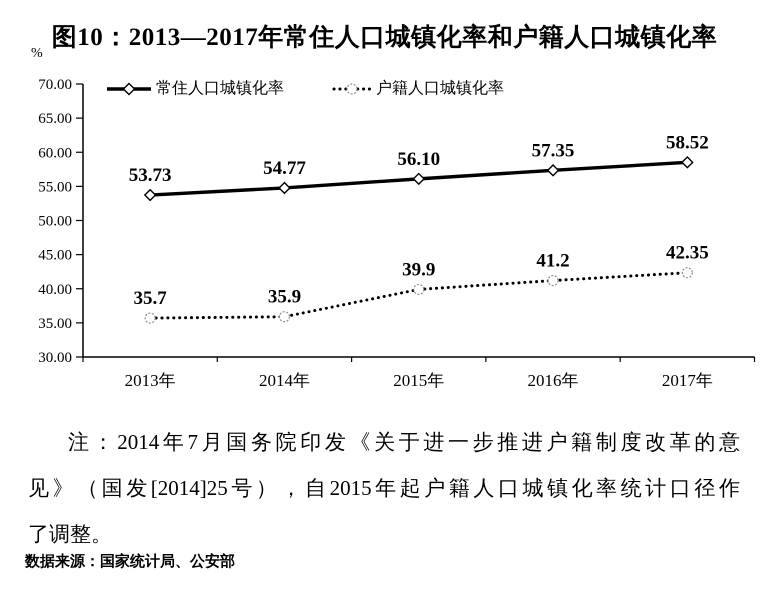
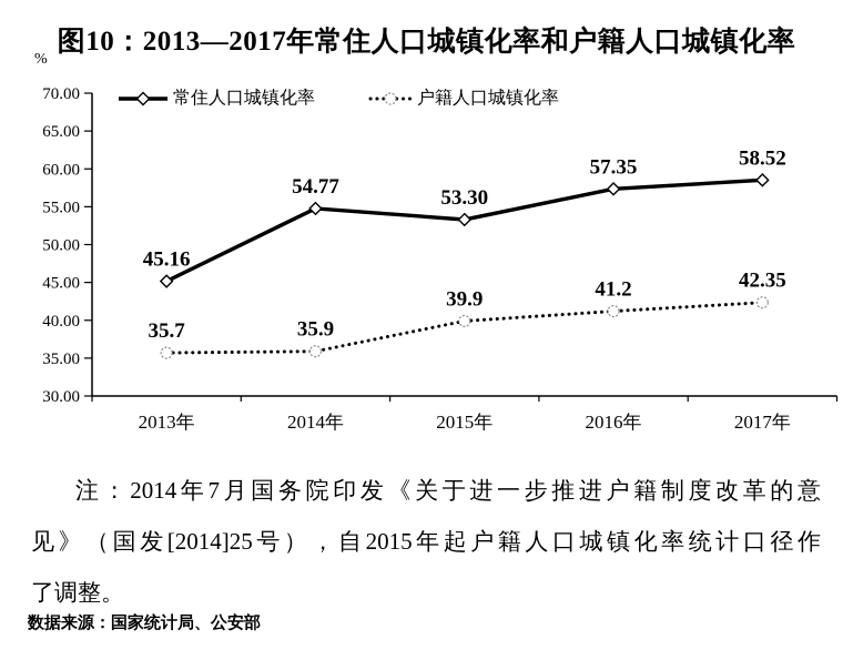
常住人口城镇化率/2013年: 53.73 -> 45.16
常住人口城镇化率/2015年: 56.10 -> 53.30
